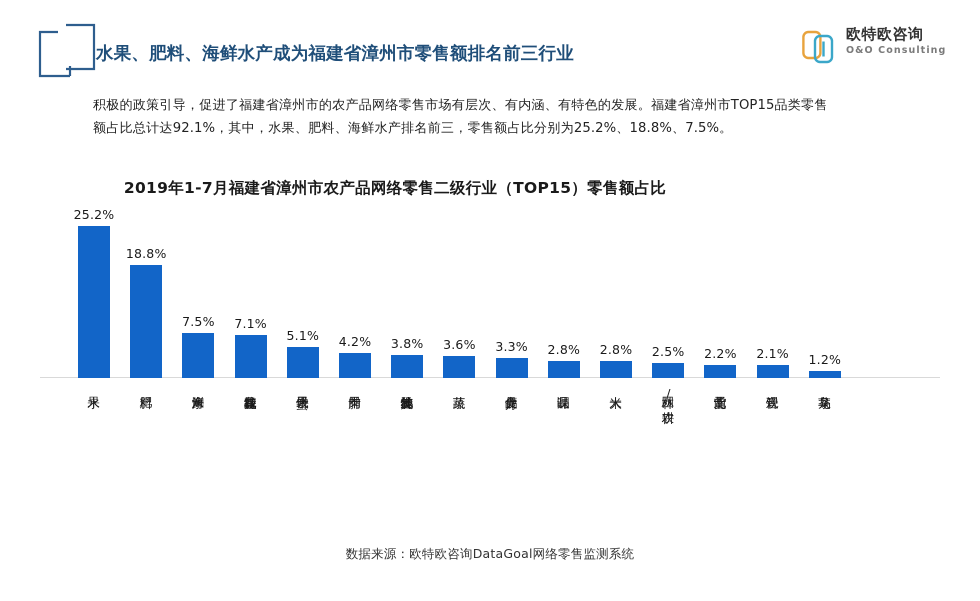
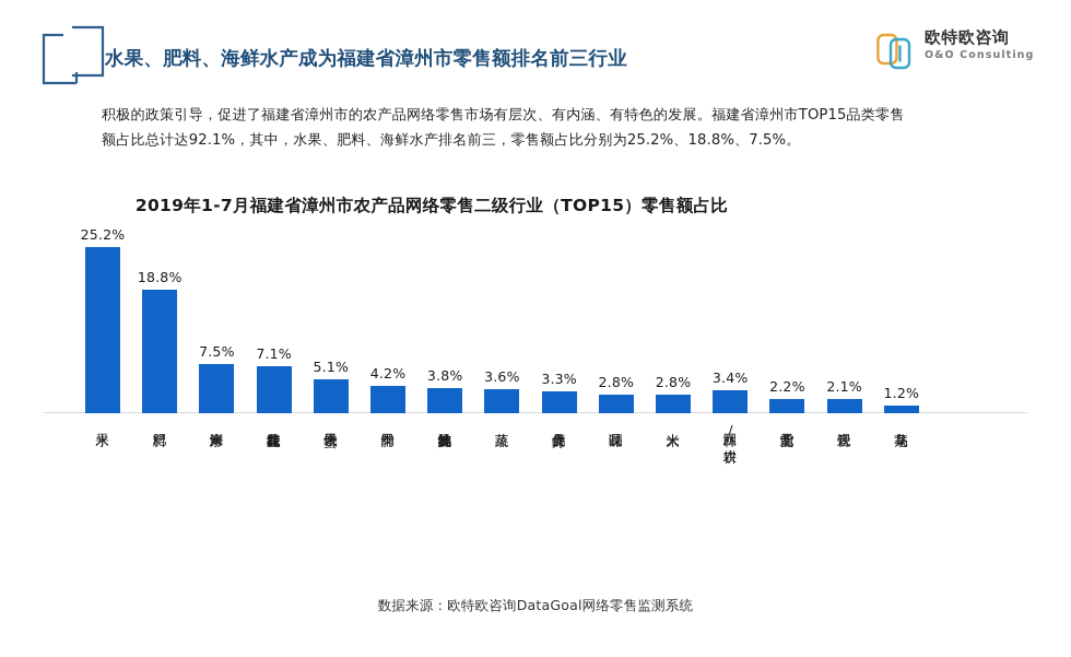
园林/农耕: 2.5% -> 3.4%
